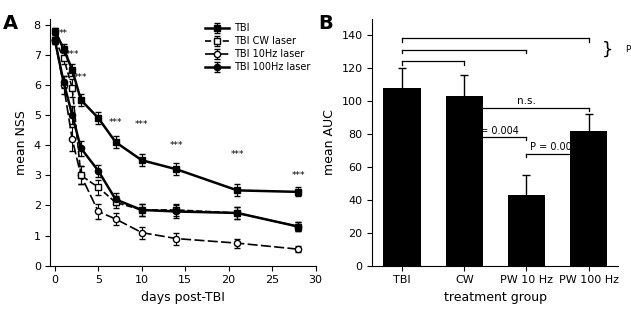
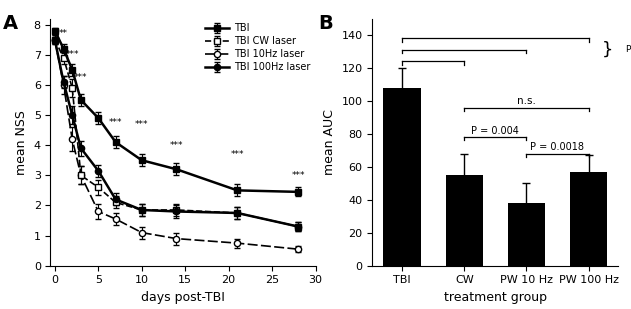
CW: 103 -> 55
PW 10 Hz: 43 -> 38
PW 100 Hz: 82 -> 57
